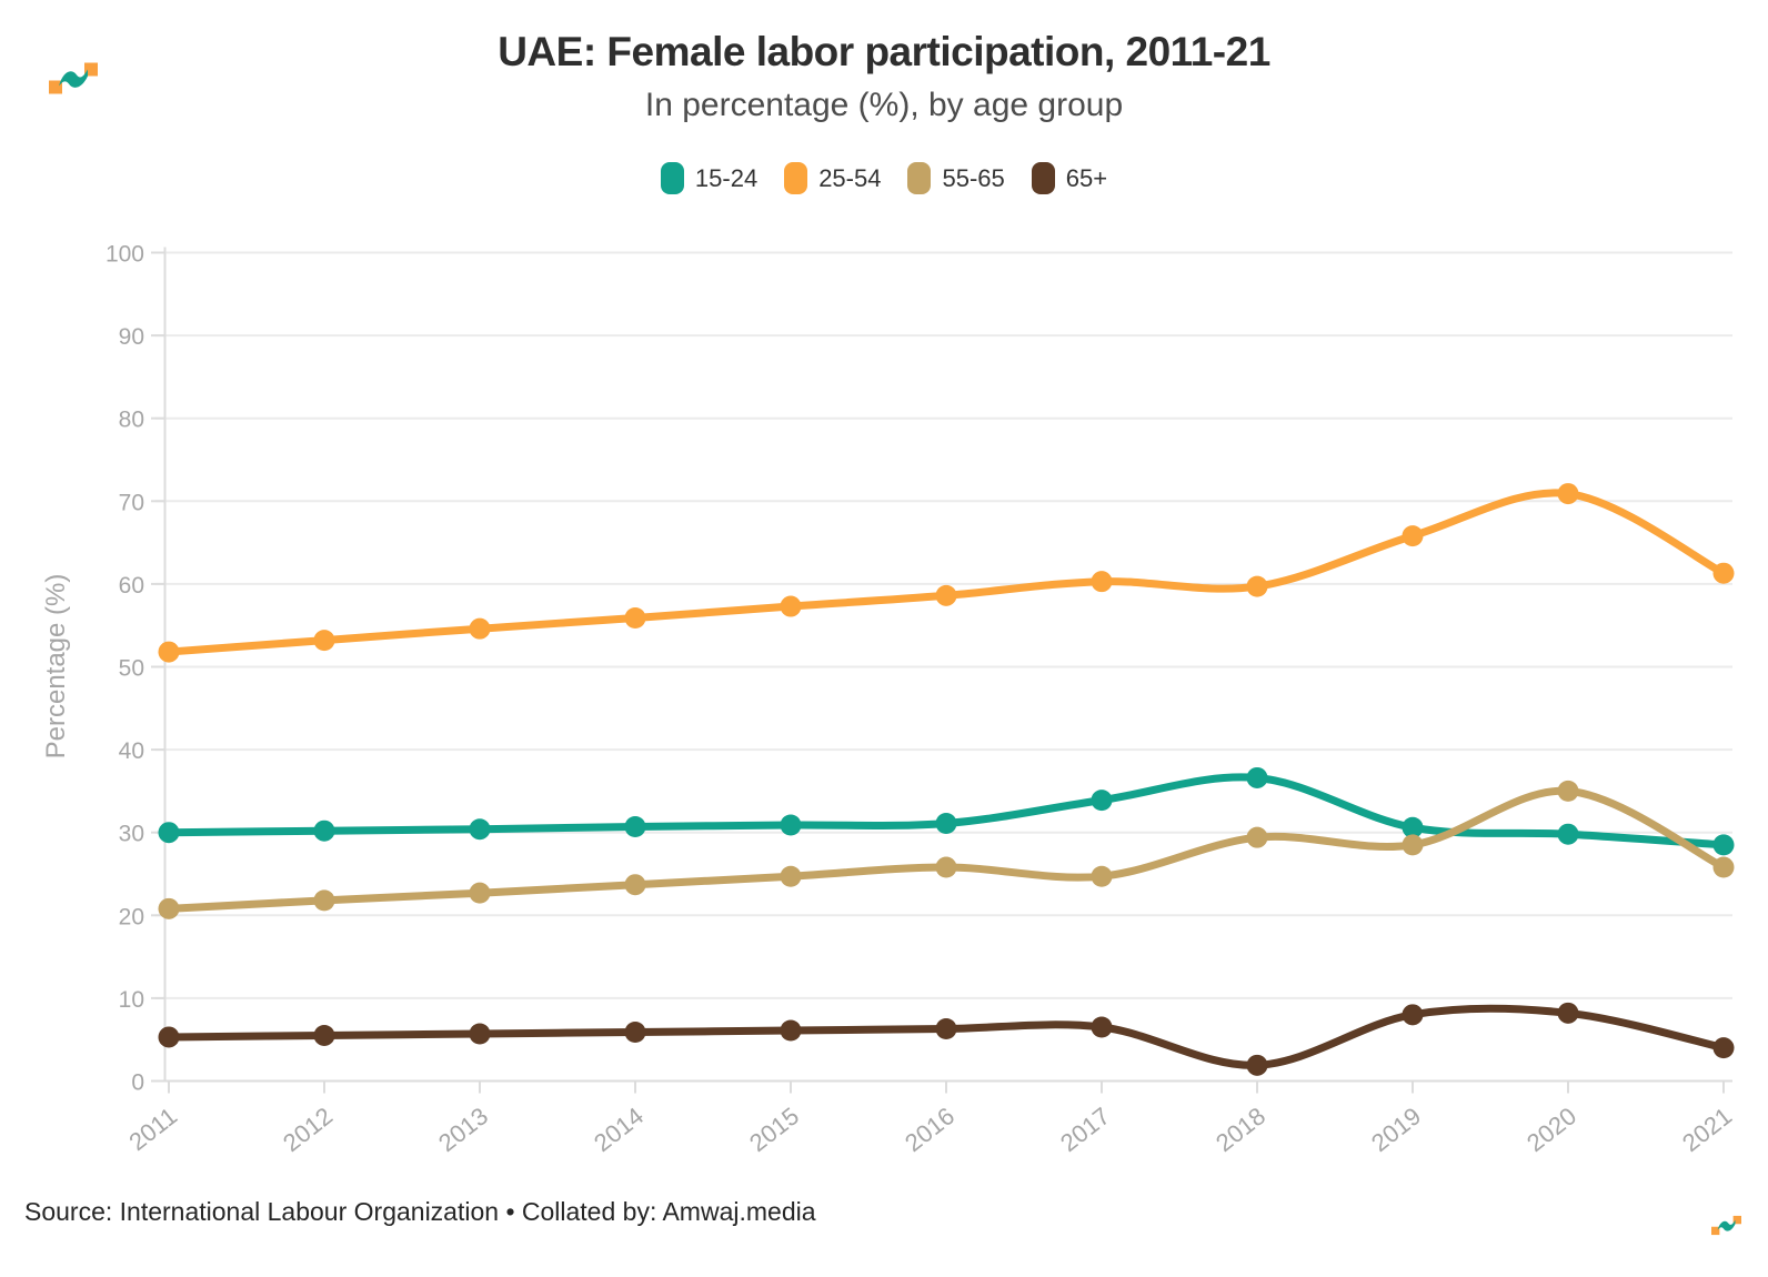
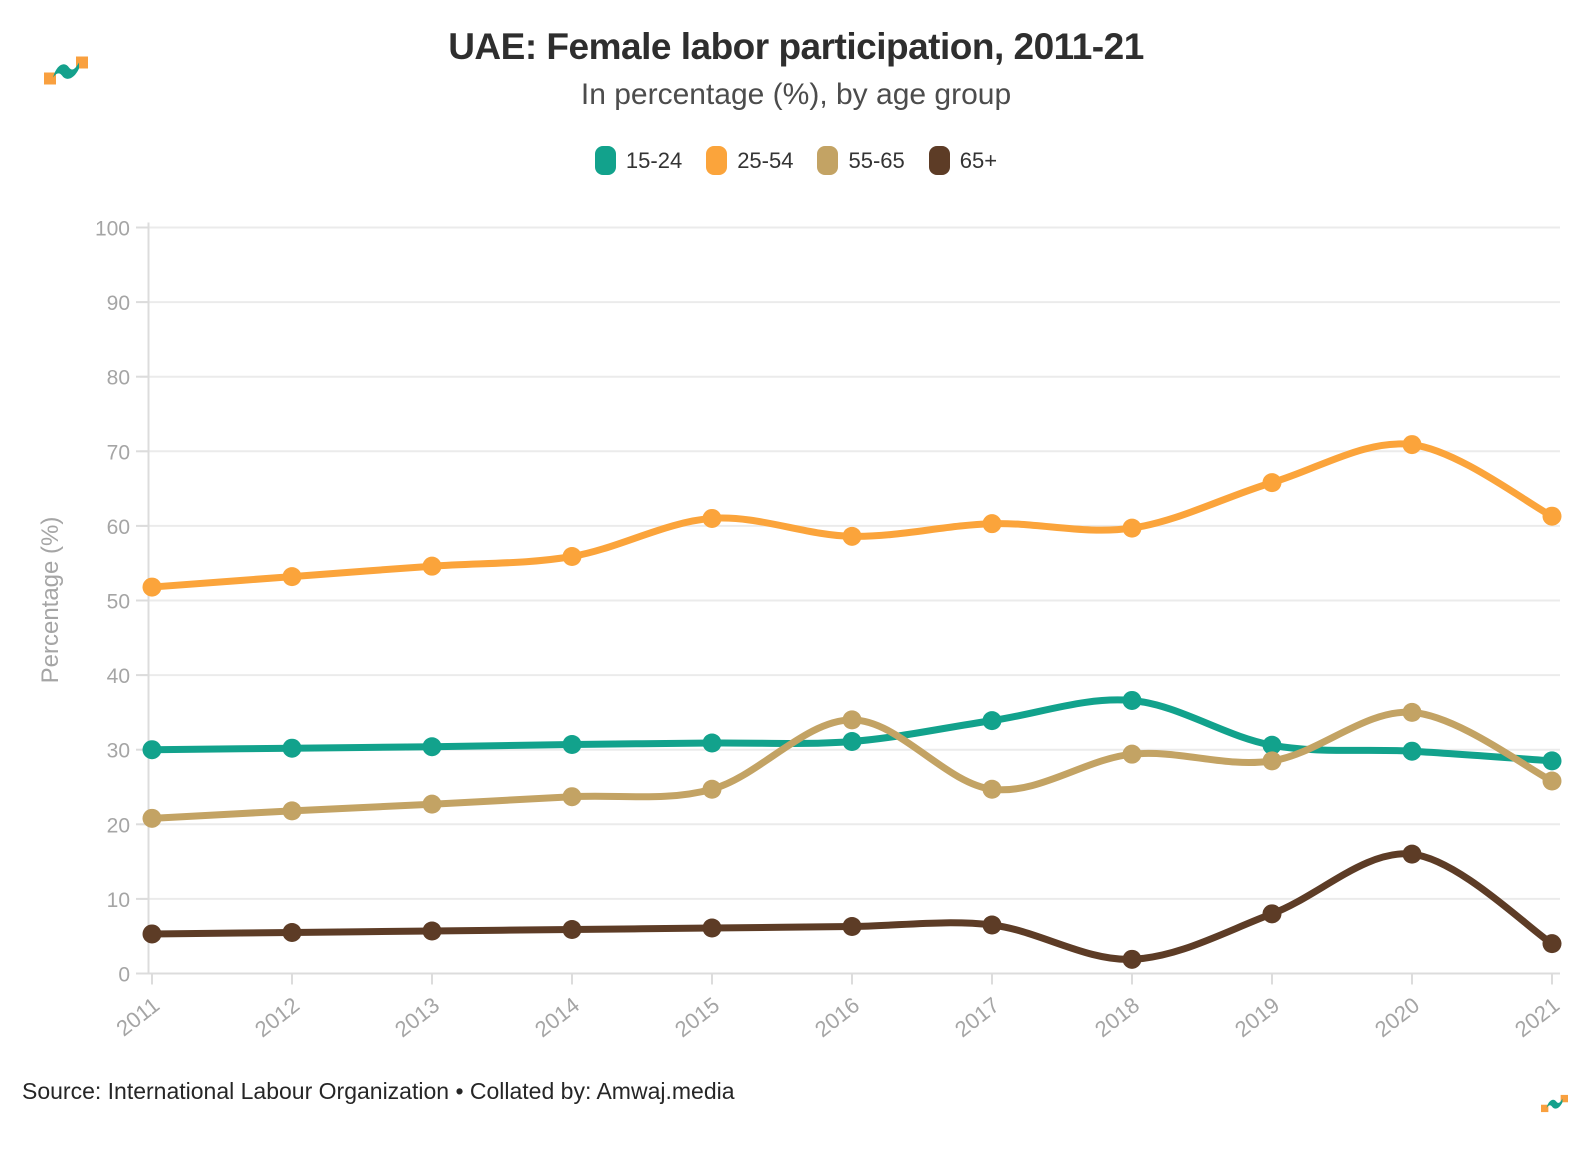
25-54/2015: 57 -> 61
55-65/2016: 26 -> 34
65+/2020: 8 -> 16
